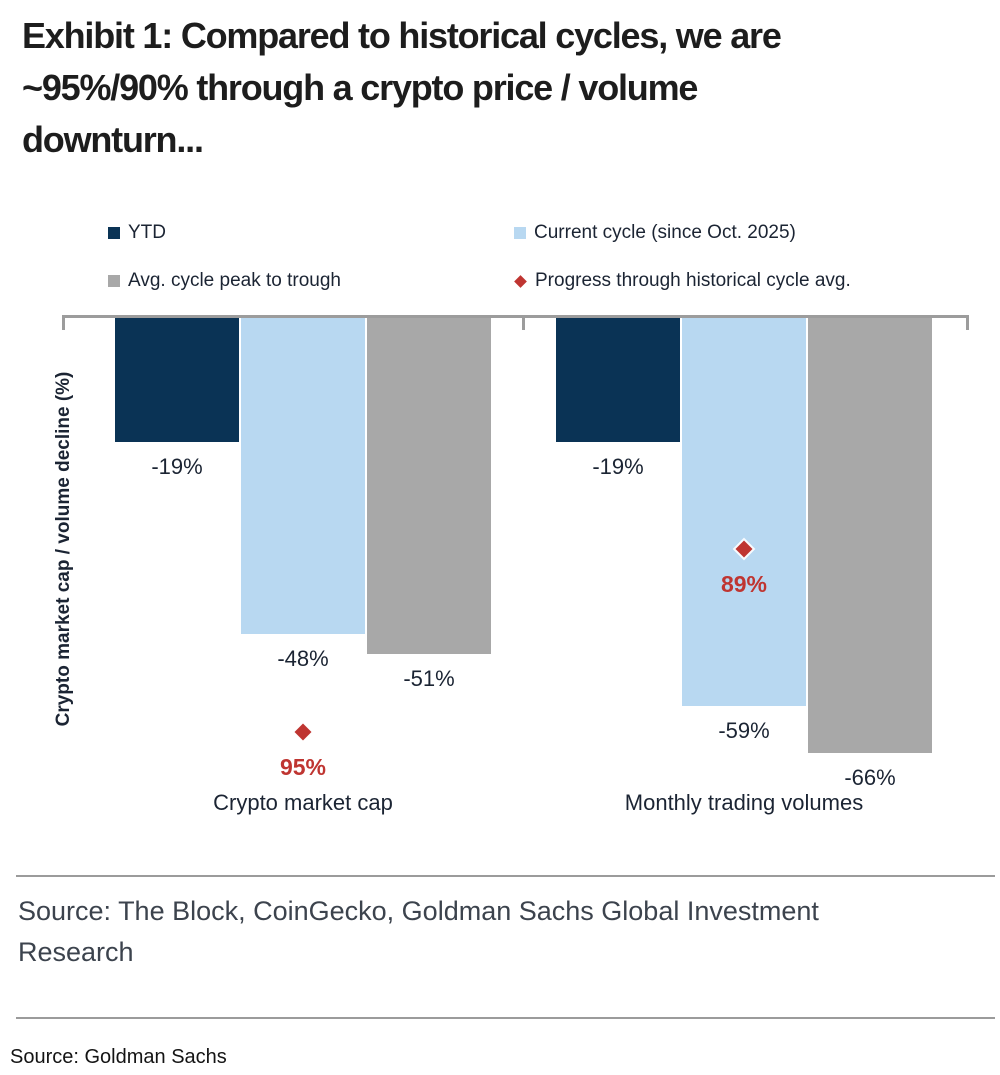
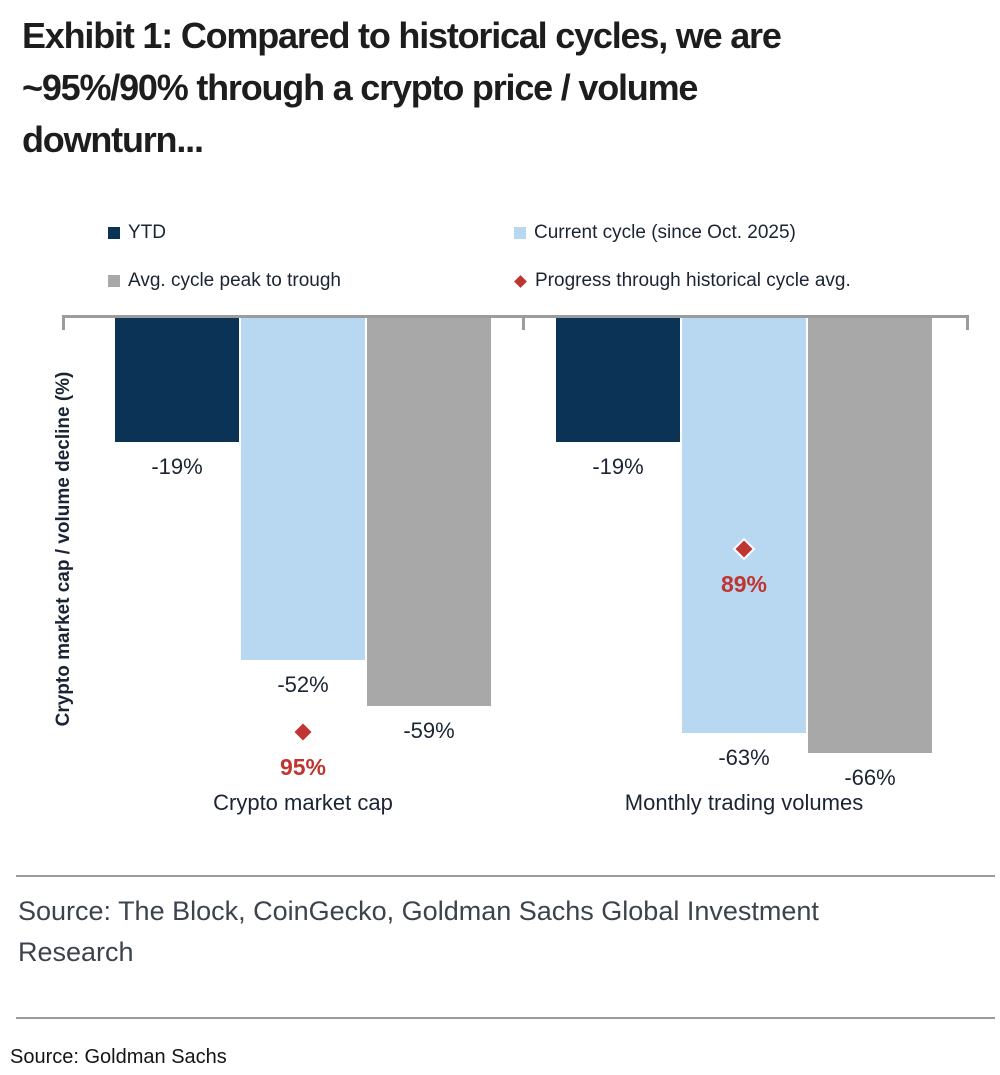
Current cycle (since Oct. 2025)/Crypto market cap: -48% -> -52%
Avg. cycle peak to trough/Crypto market cap: -51% -> -59%
Current cycle (since Oct. 2025)/Monthly trading volumes: -59% -> -63%
